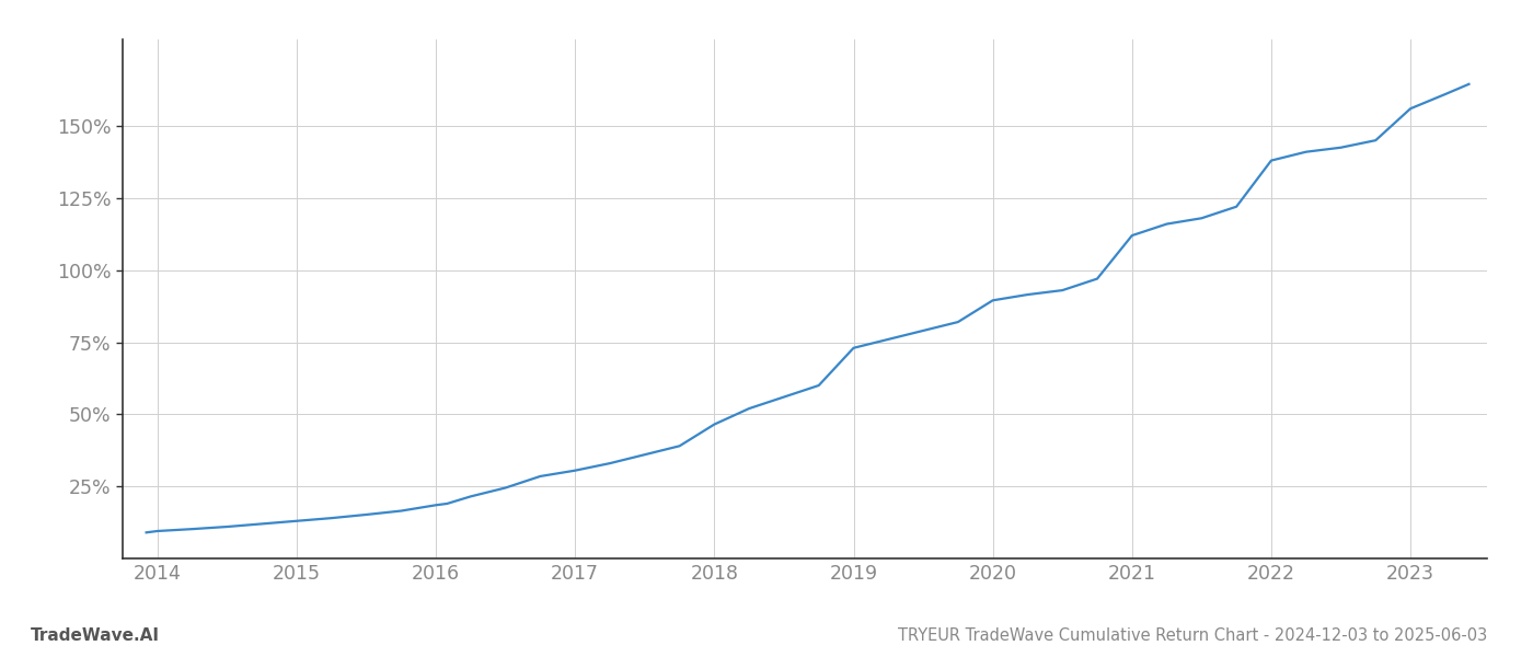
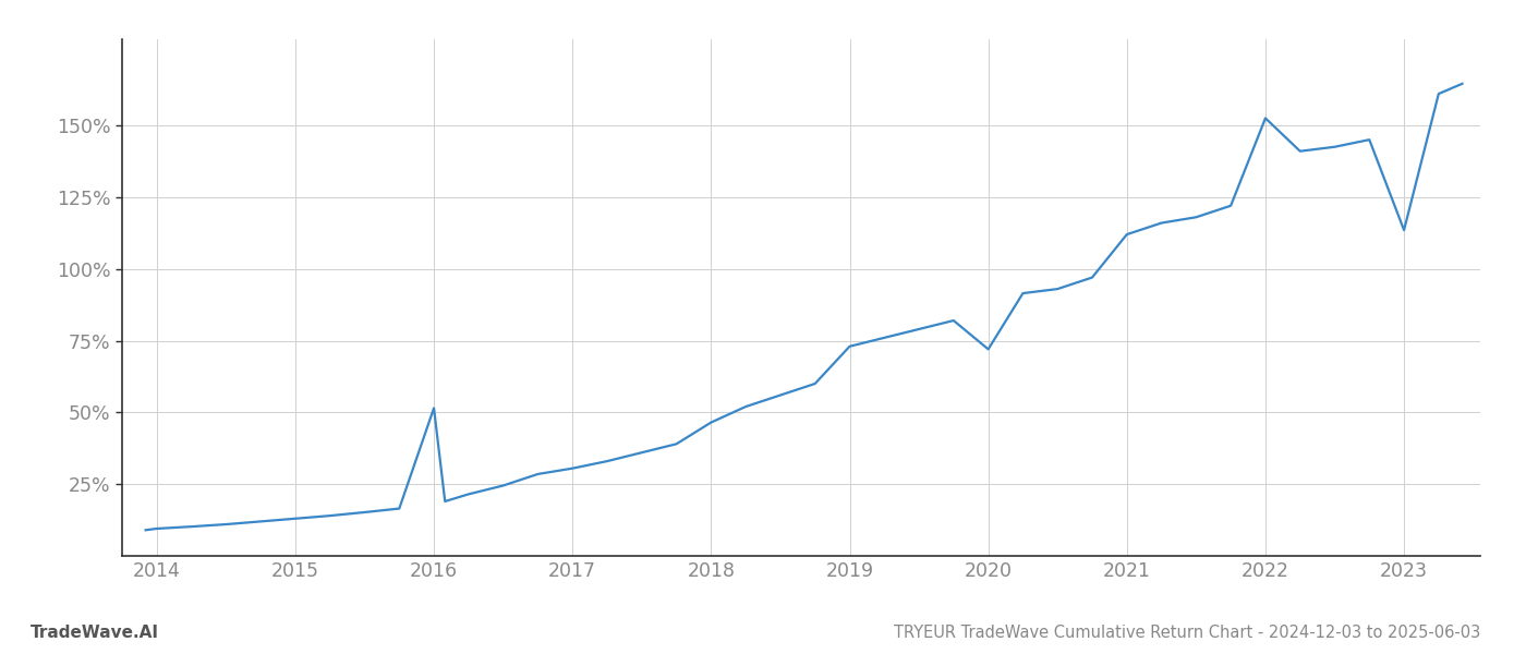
2016: 18.5% -> 51.5%
2020: 89.5% -> 72.0%
2022: 138.0% -> 152.5%
2023: 156.0% -> 113.5%
